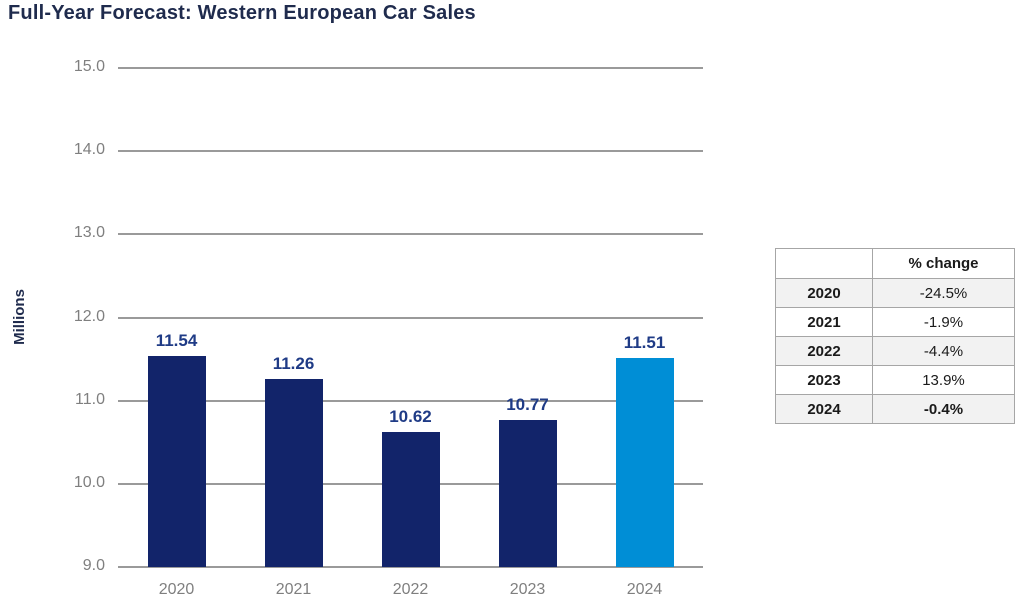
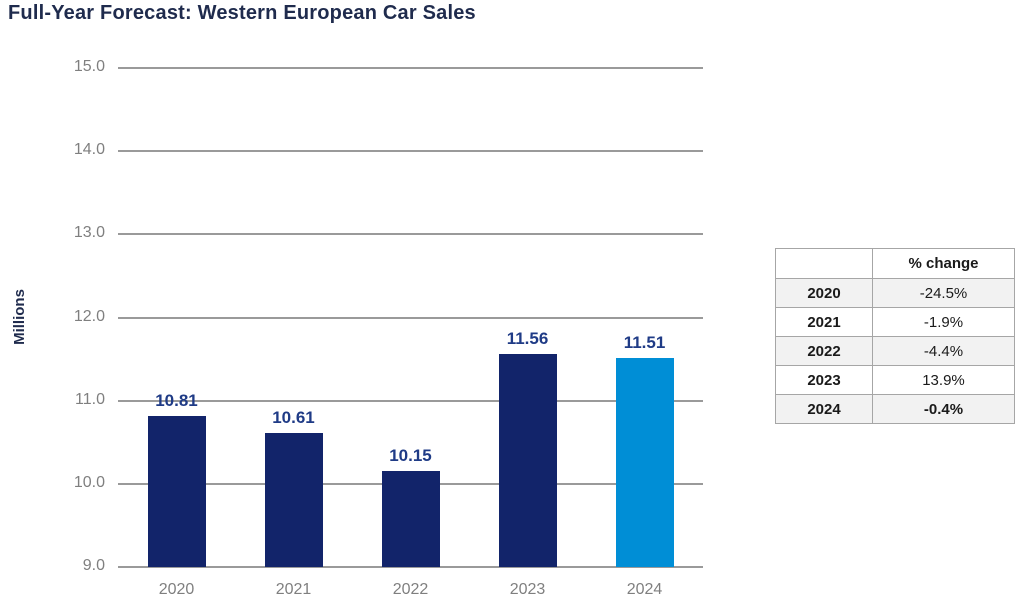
2020: 11.54 -> 10.81
2021: 11.26 -> 10.61
2022: 10.62 -> 10.15
2023: 10.77 -> 11.56
